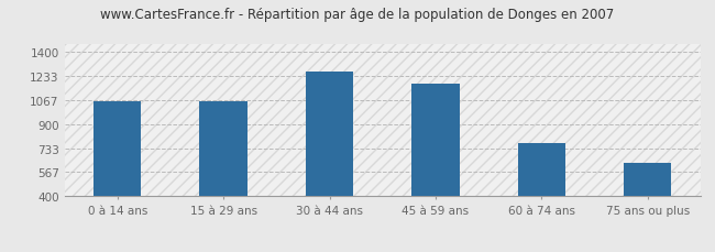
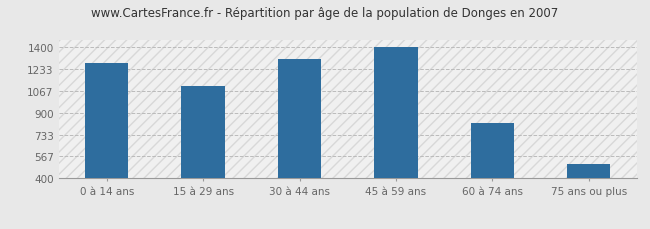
0 à 14 ans: 1060 -> 1280
15 à 29 ans: 1060 -> 1100
30 à 44 ans: 1260 -> 1300
45 à 59 ans: 1180 -> 1400
60 à 74 ans: 770 -> 820
75 ans ou plus: 630 -> 510
